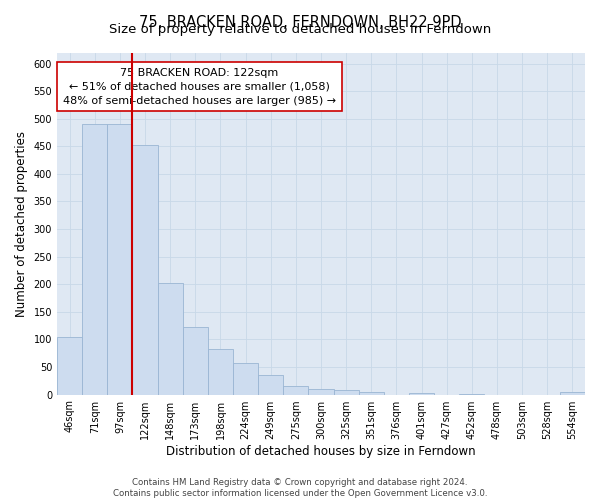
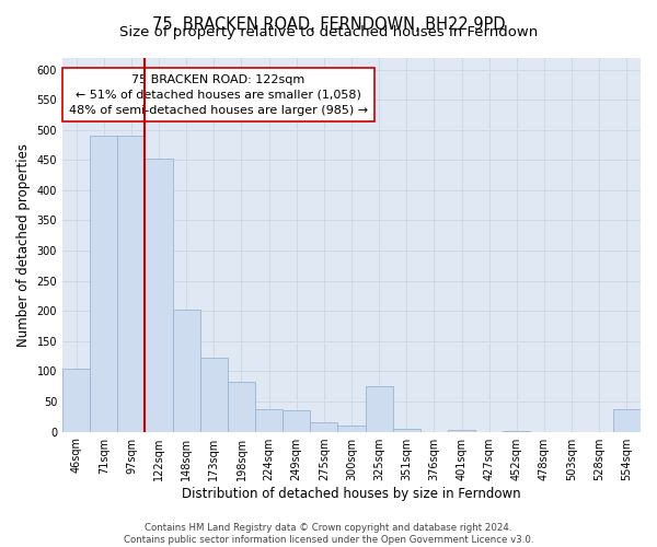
224sqm: 57 -> 38
325sqm: 8 -> 76
554sqm: 5 -> 38
